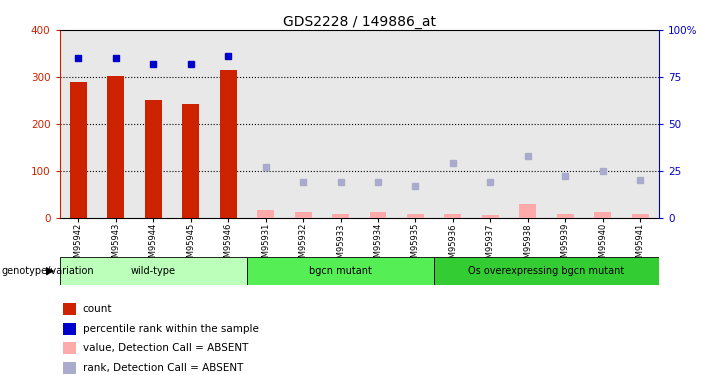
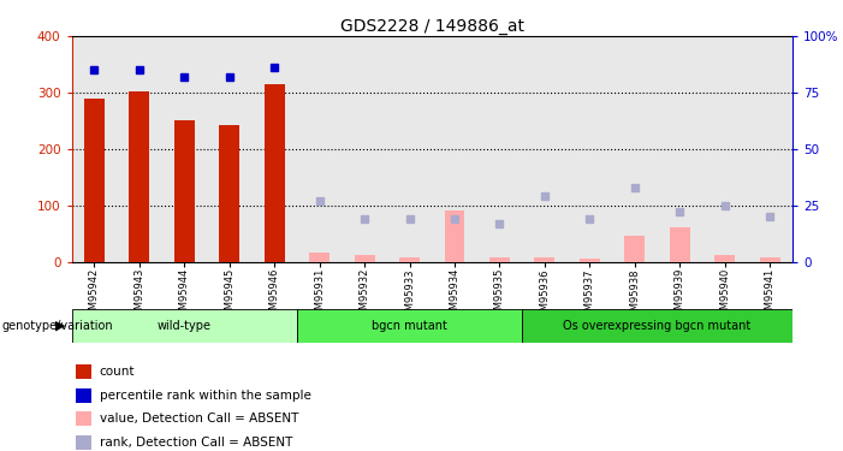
GSM95934: 12 -> 90
GSM95938: 28 -> 45
GSM95939: 8 -> 60
